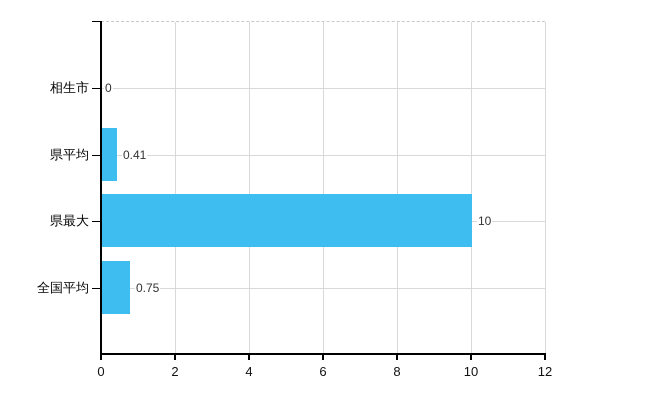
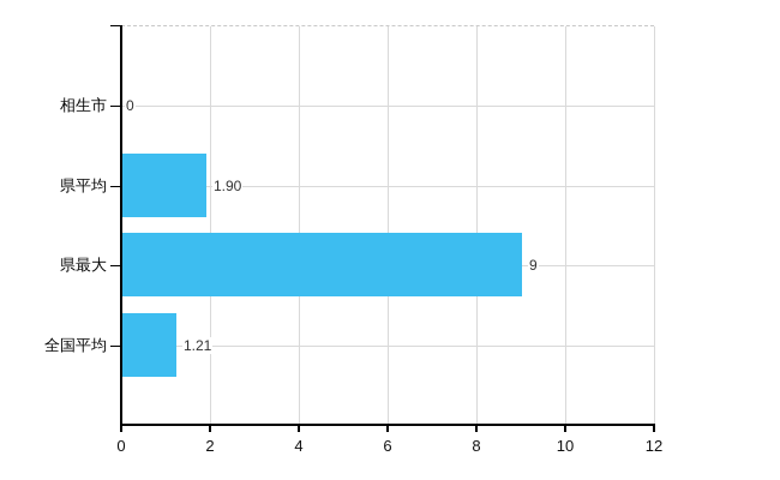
県平均: 0.41 -> 1.90
県最大: 10 -> 9
全国平均: 0.75 -> 1.21
